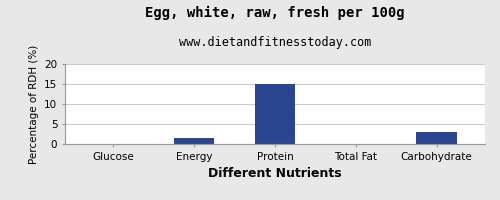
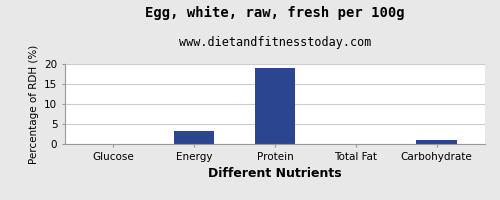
Energy: 1.5 -> 3.3
Protein: 15.0 -> 19.1
Carbohydrate: 3.0 -> 1.0
